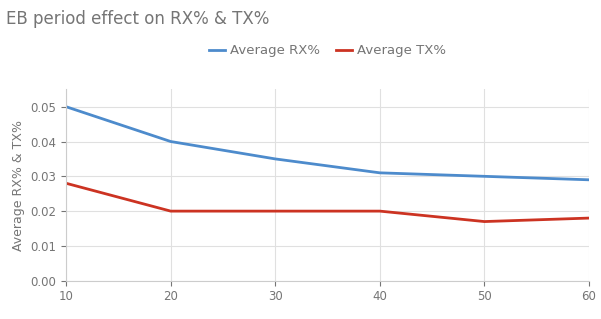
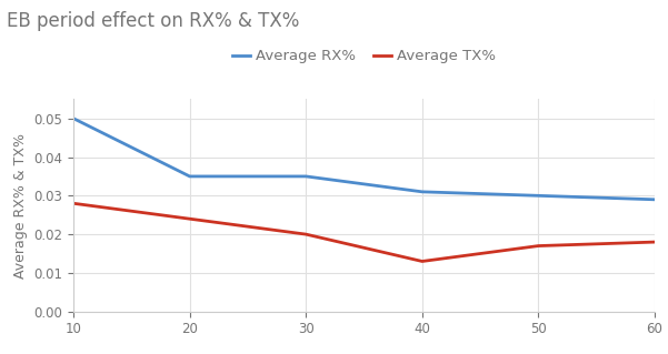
Average RX%/20: 0.040 -> 0.035
Average TX%/20: 0.020 -> 0.024
Average TX%/40: 0.020 -> 0.013
